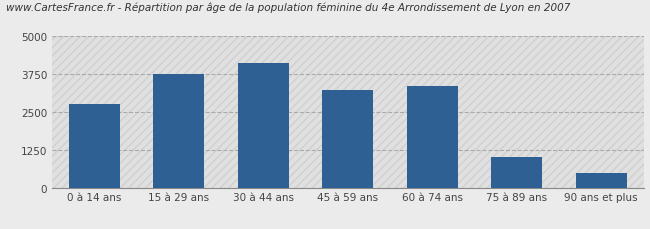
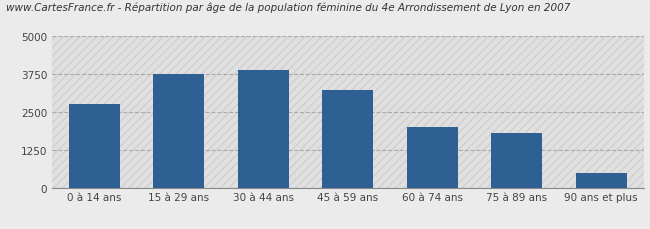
30 à 44 ans: 4100 -> 3870
60 à 74 ans: 3350 -> 2000
75 à 89 ans: 1000 -> 1800
